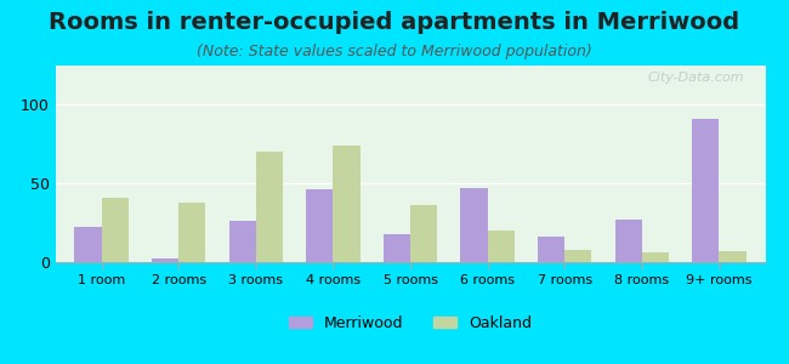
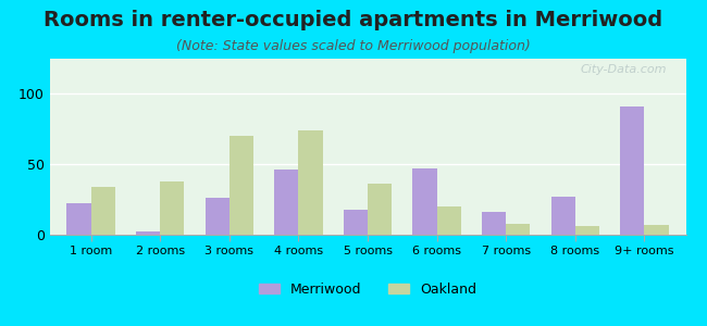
Oakland/1 room: 41 -> 34
